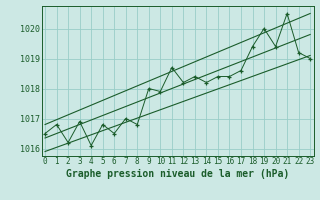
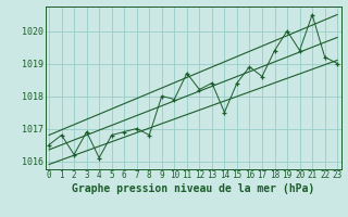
6: 1016.5 -> 1016.9
14: 1018.2 -> 1017.5
16: 1018.4 -> 1018.9
